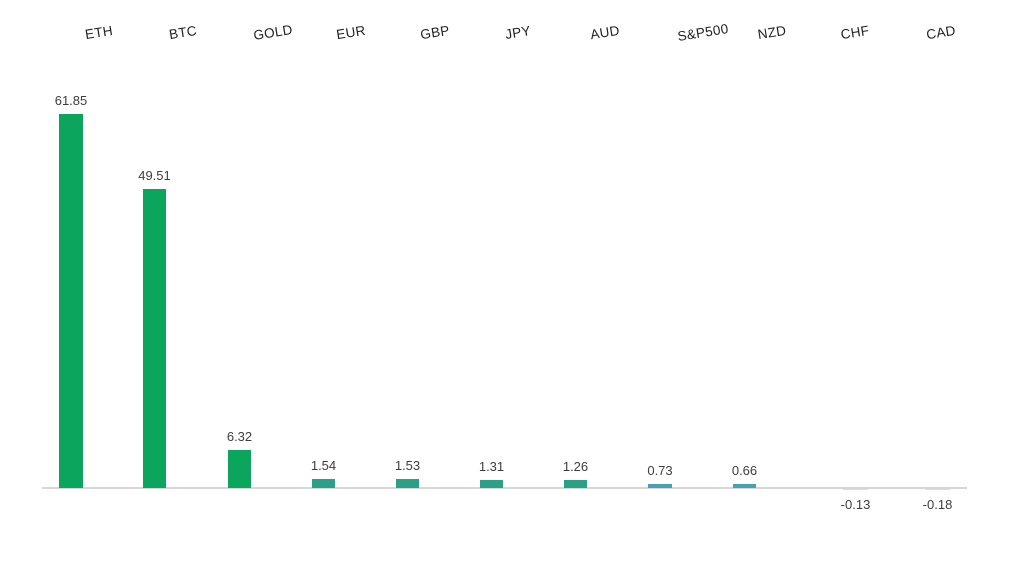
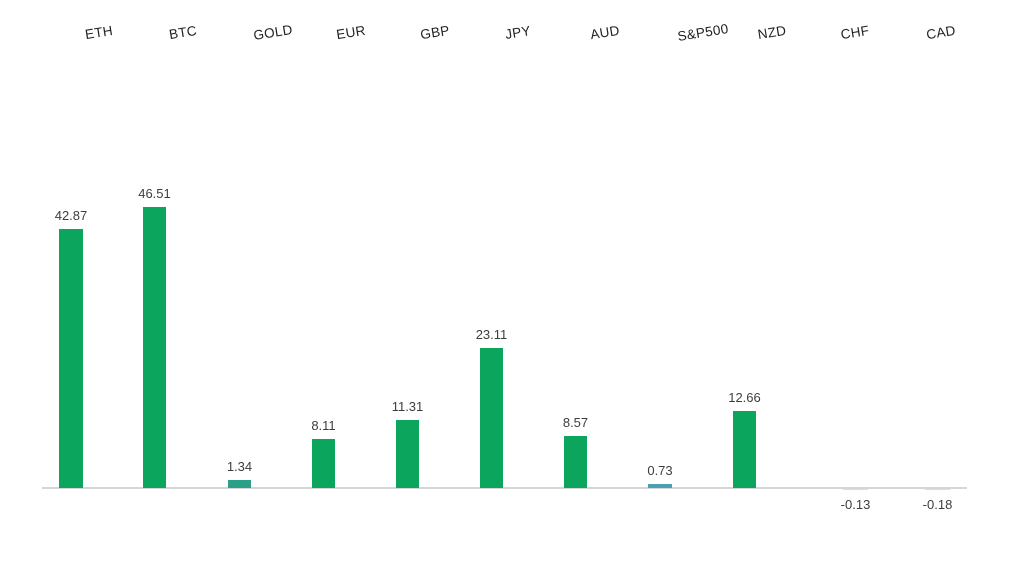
ETH: 61.85 -> 42.87
BTC: 49.51 -> 46.51
GOLD: 6.32 -> 1.34
EUR: 1.54 -> 8.11
GBP: 1.53 -> 11.31
JPY: 1.31 -> 23.11
AUD: 1.26 -> 8.57
NZD: 0.66 -> 12.66
